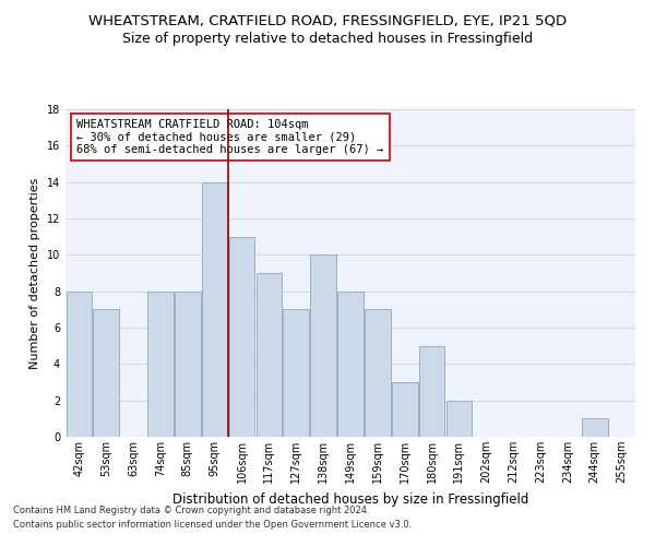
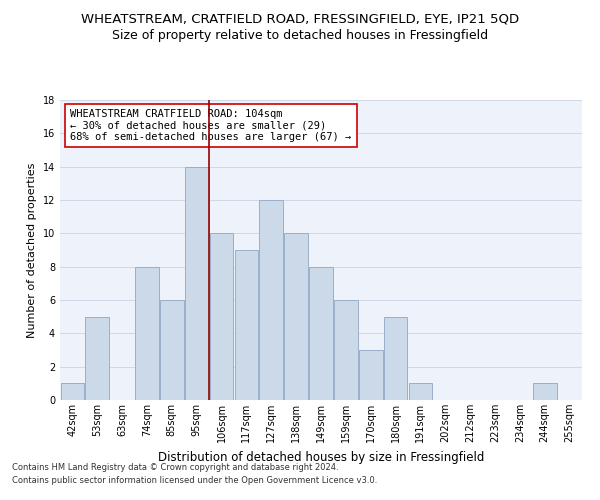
42sqm: 8 -> 1
53sqm: 7 -> 5
85sqm: 8 -> 6
106sqm: 11 -> 10
127sqm: 7 -> 12
159sqm: 7 -> 6
191sqm: 2 -> 1
